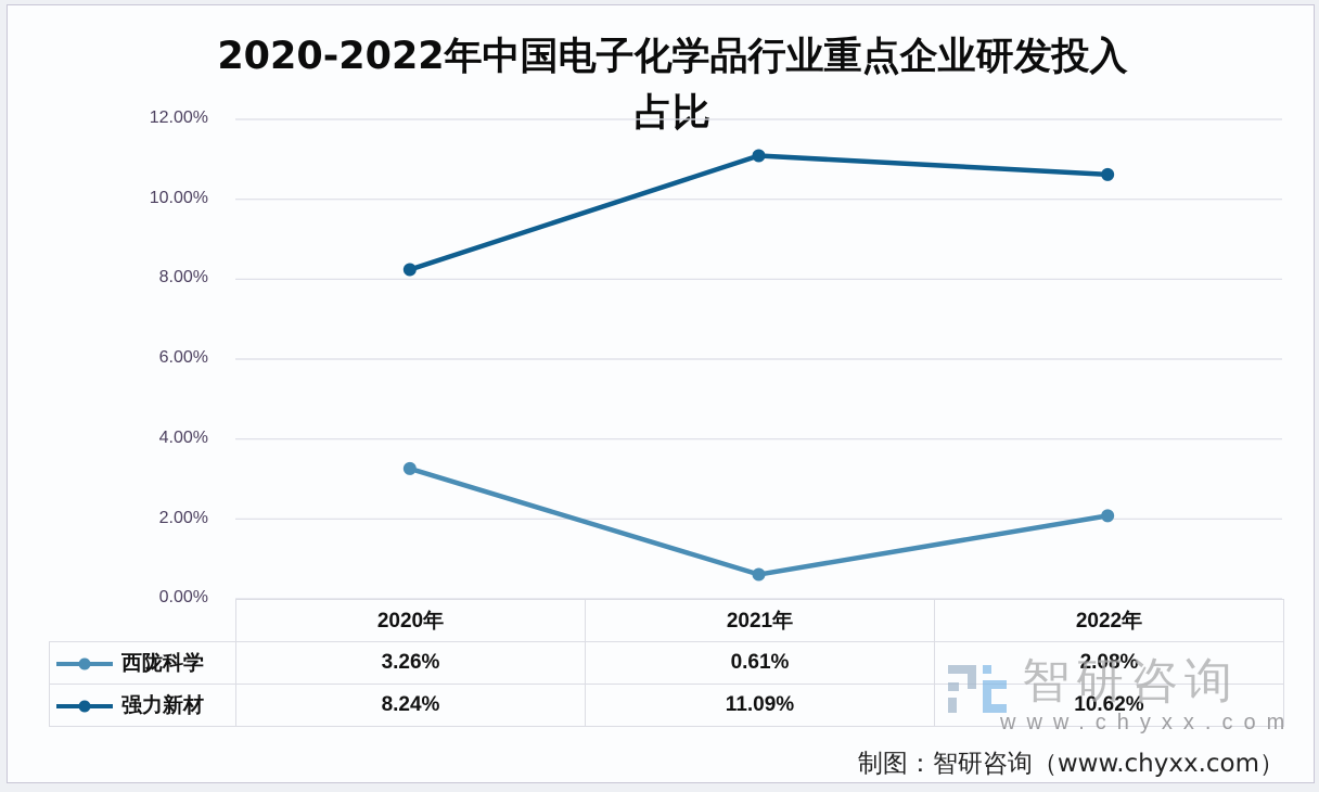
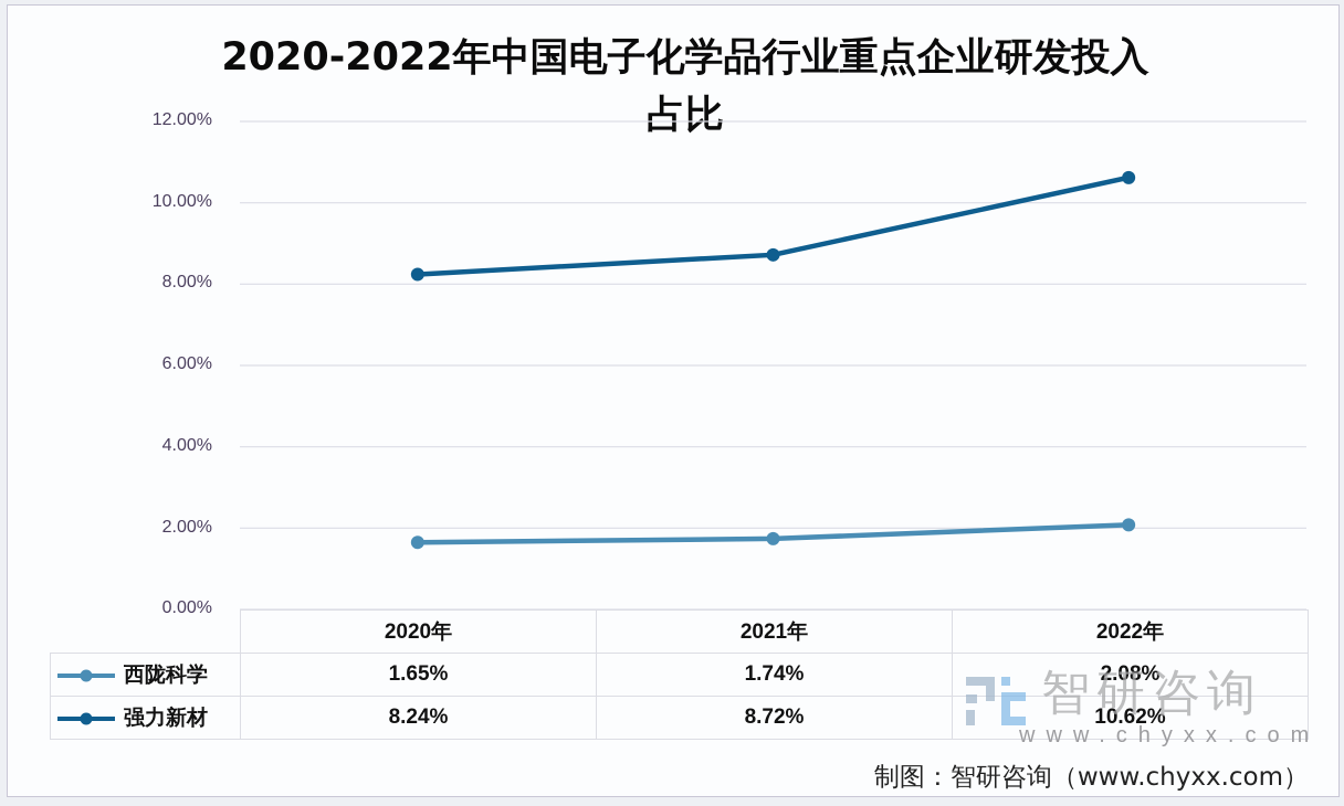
西陇科学/2020年: 3.26% -> 1.65%
西陇科学/2021年: 0.61% -> 1.74%
强力新材/2021年: 11.09% -> 8.72%
